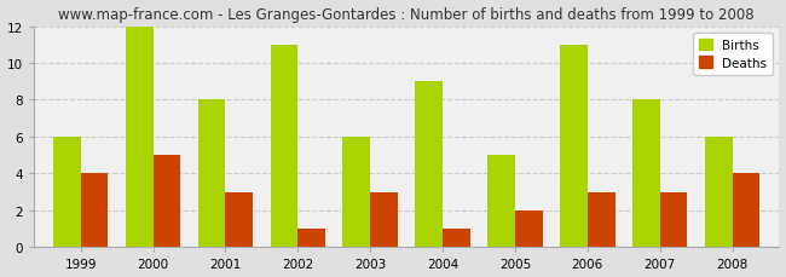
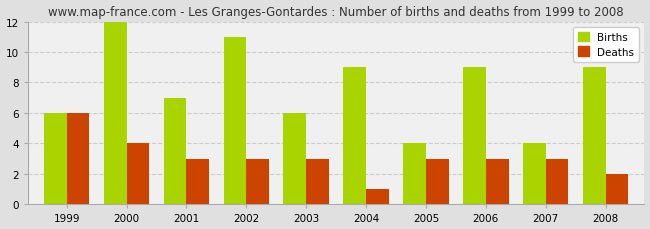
Deaths/1999: 4 -> 6
Deaths/2000: 5 -> 4
Births/2001: 8 -> 7
Deaths/2002: 1 -> 3
Births/2005: 5 -> 4
Deaths/2005: 2 -> 3
Births/2006: 11 -> 9
Births/2007: 8 -> 4
Births/2008: 6 -> 9
Deaths/2008: 4 -> 2
